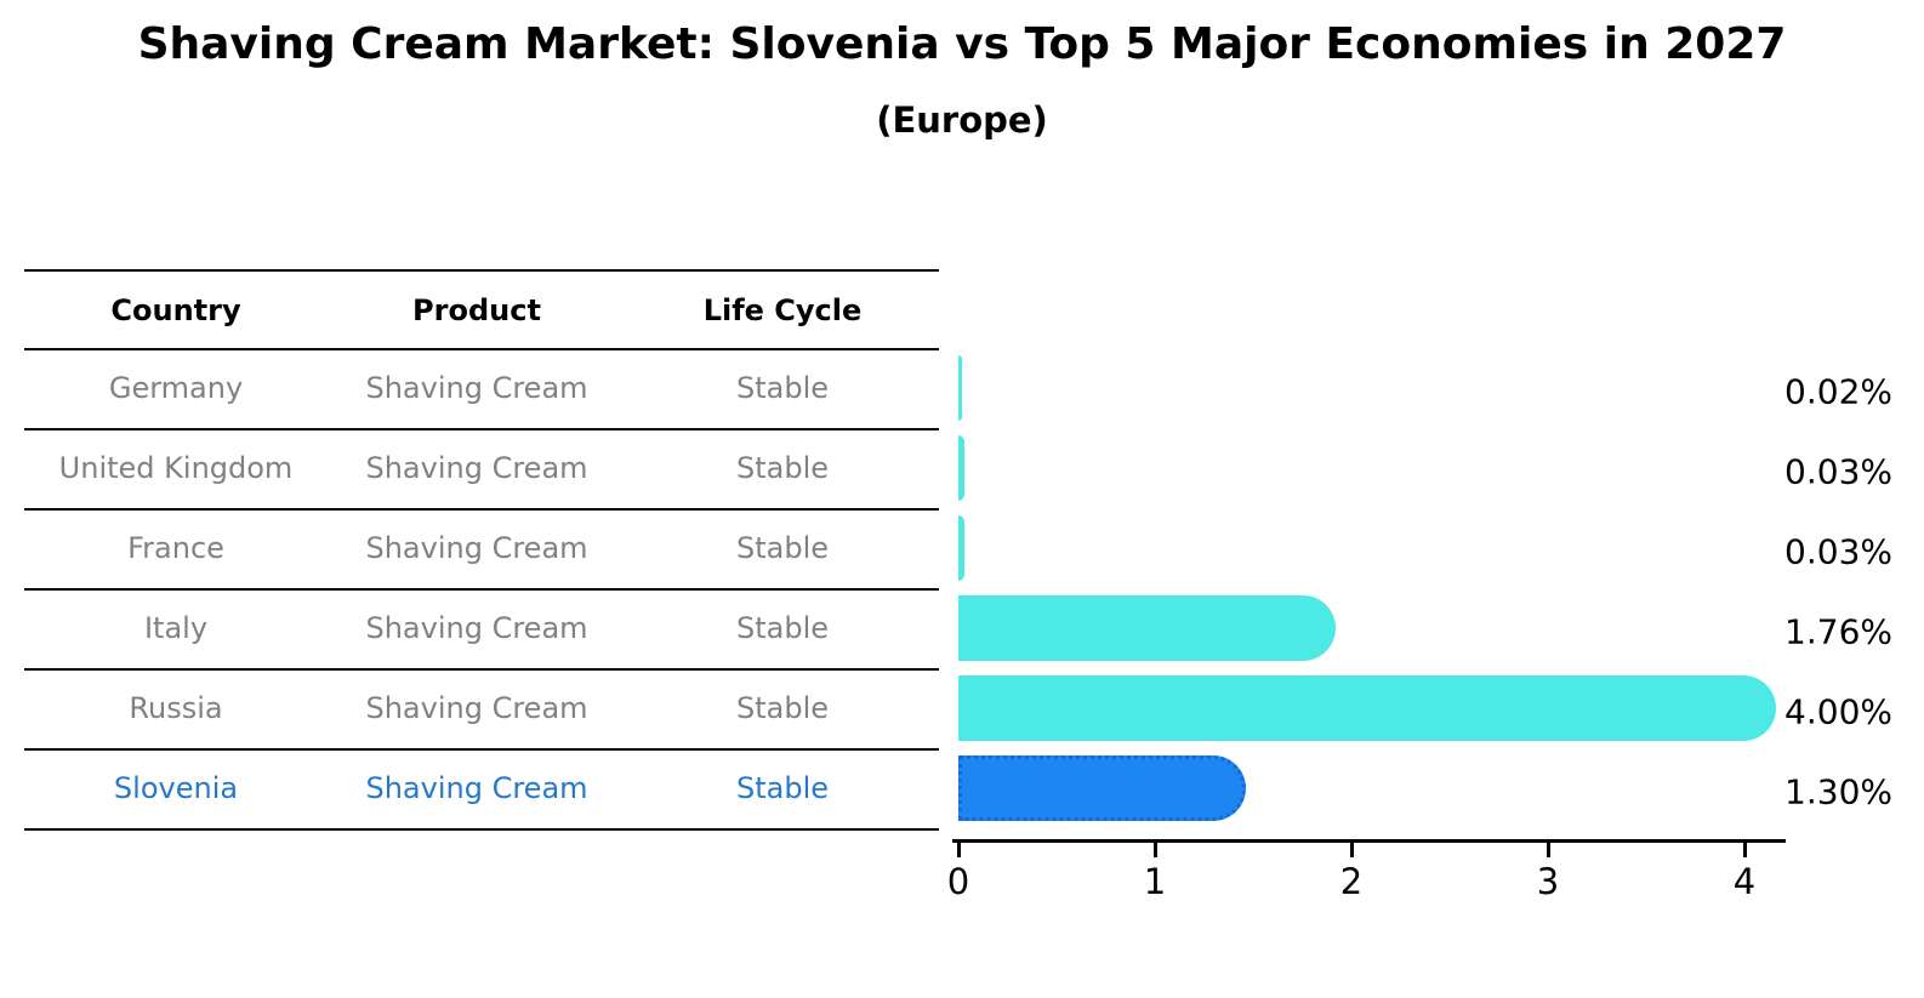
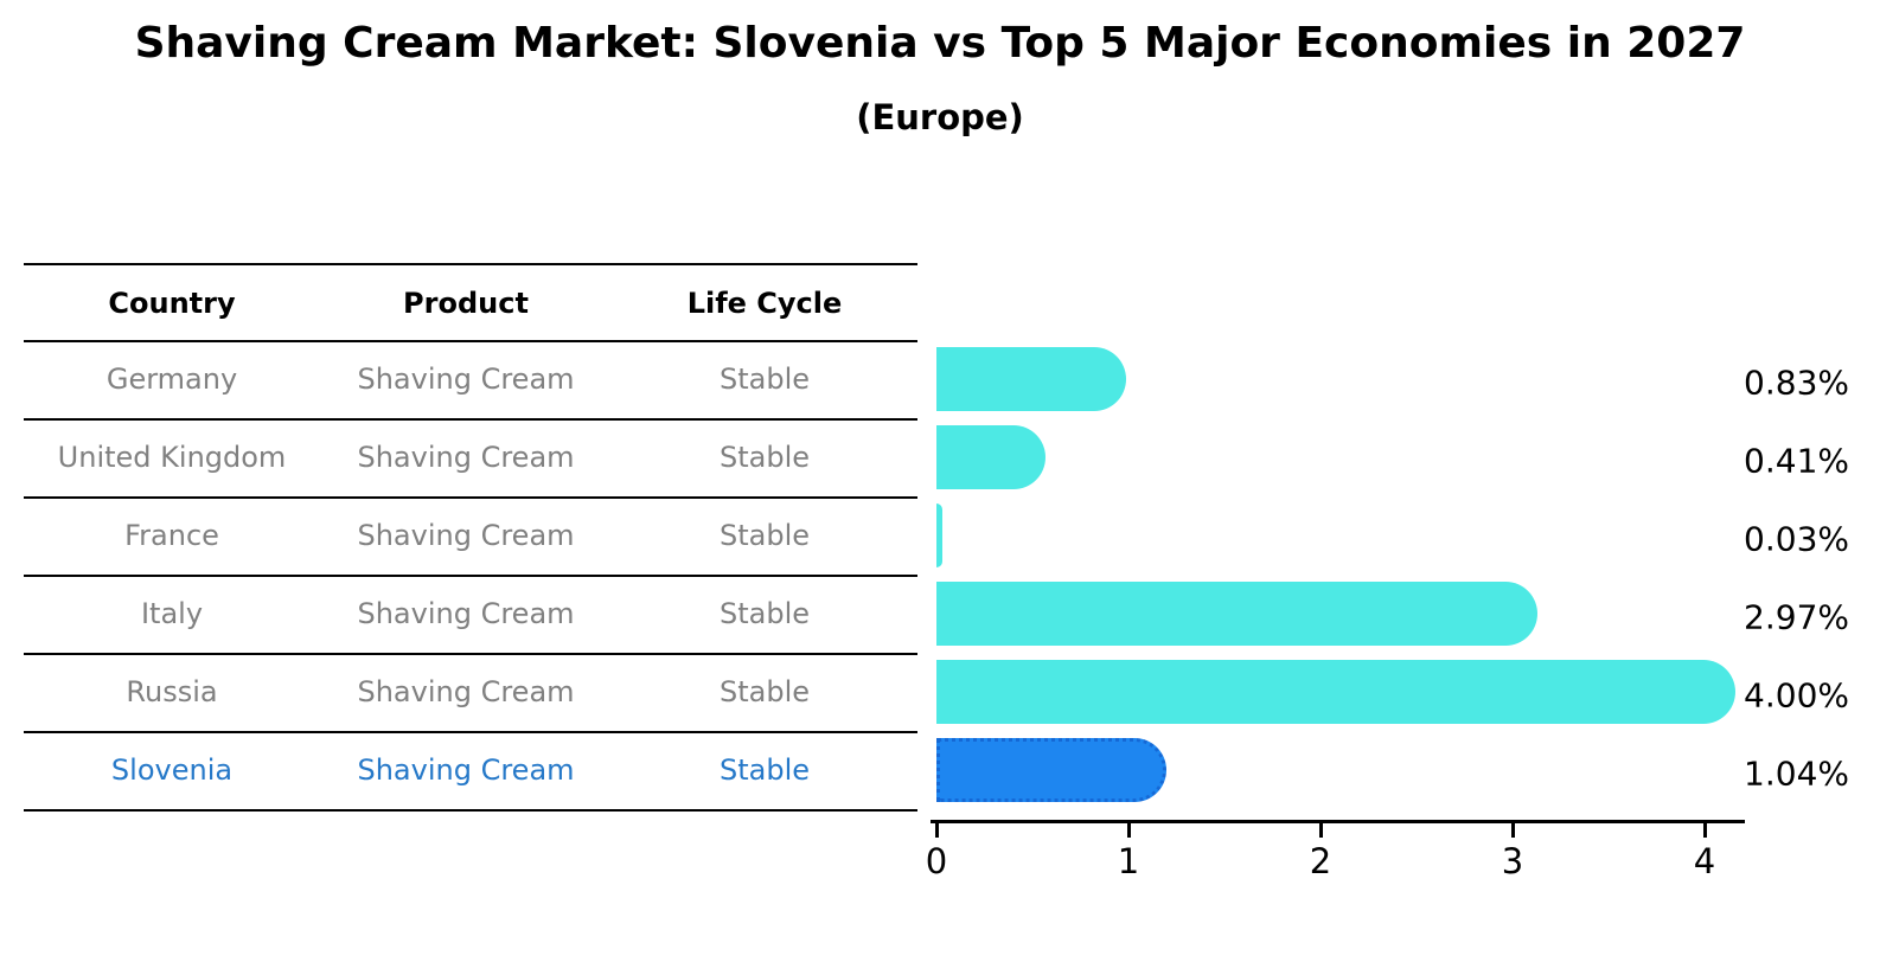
Germany: 0.02% -> 0.83%
United Kingdom: 0.03% -> 0.41%
Italy: 1.76% -> 2.97%
Slovenia: 1.30% -> 1.04%
